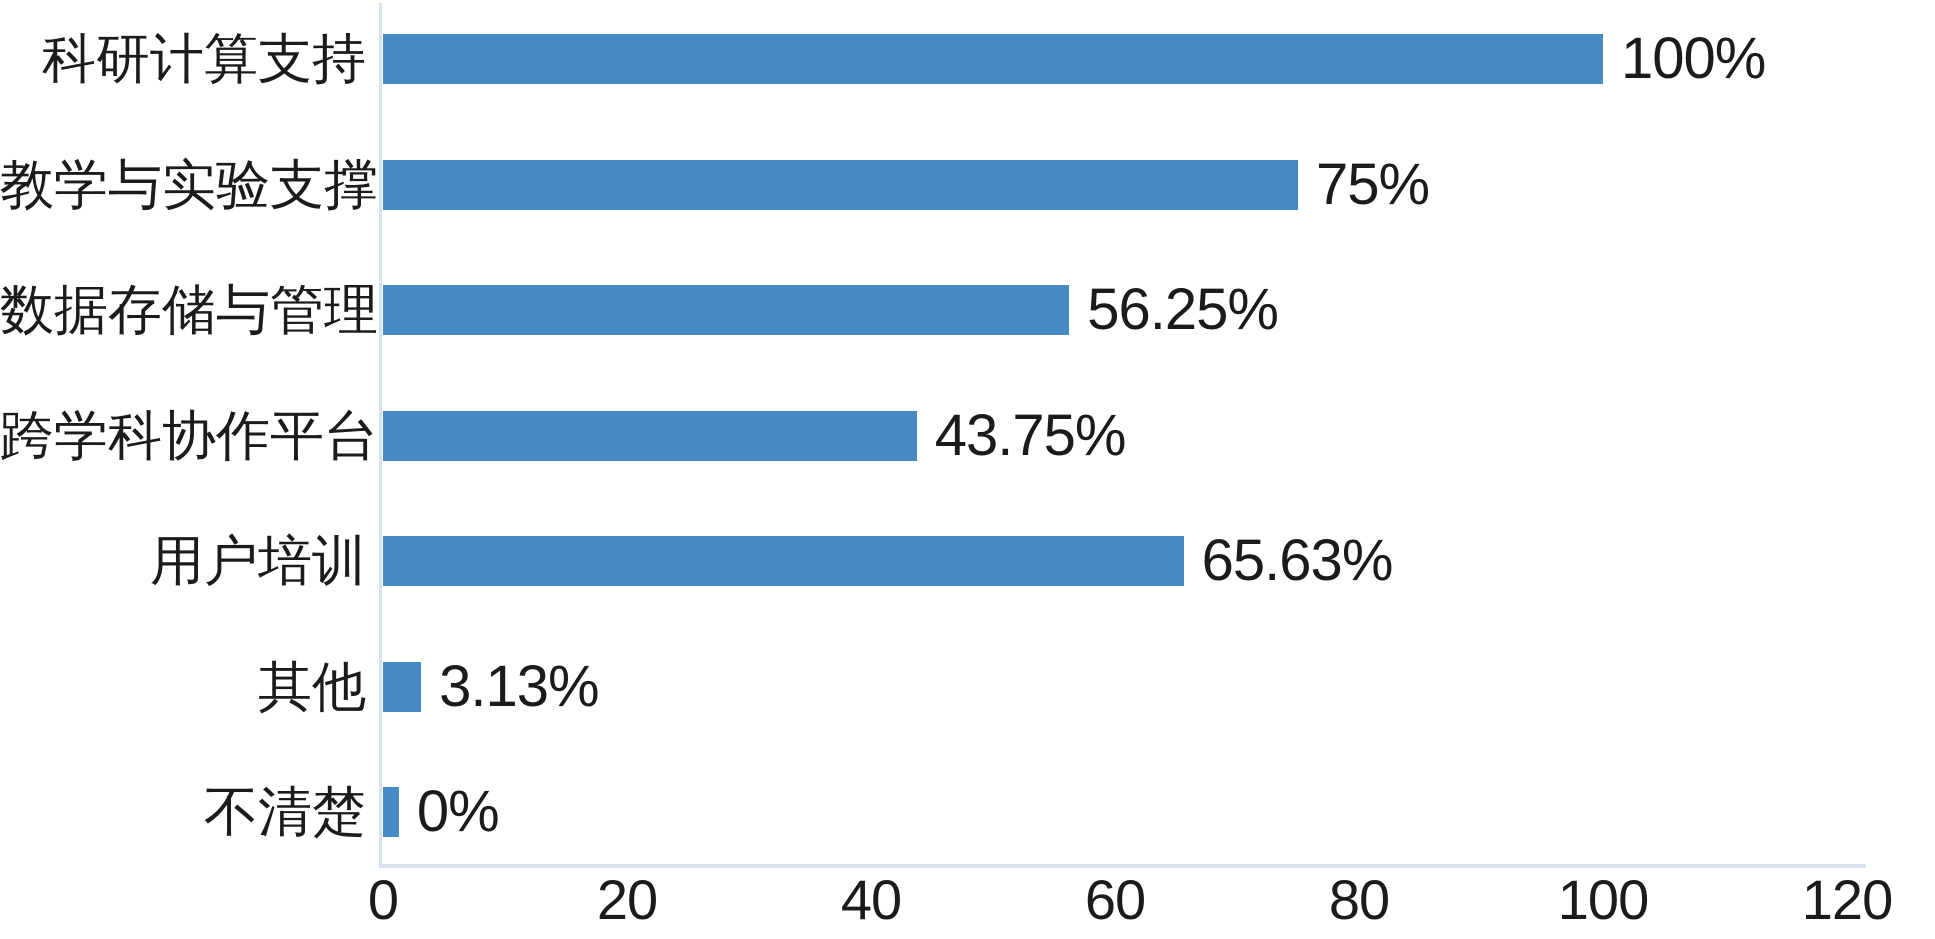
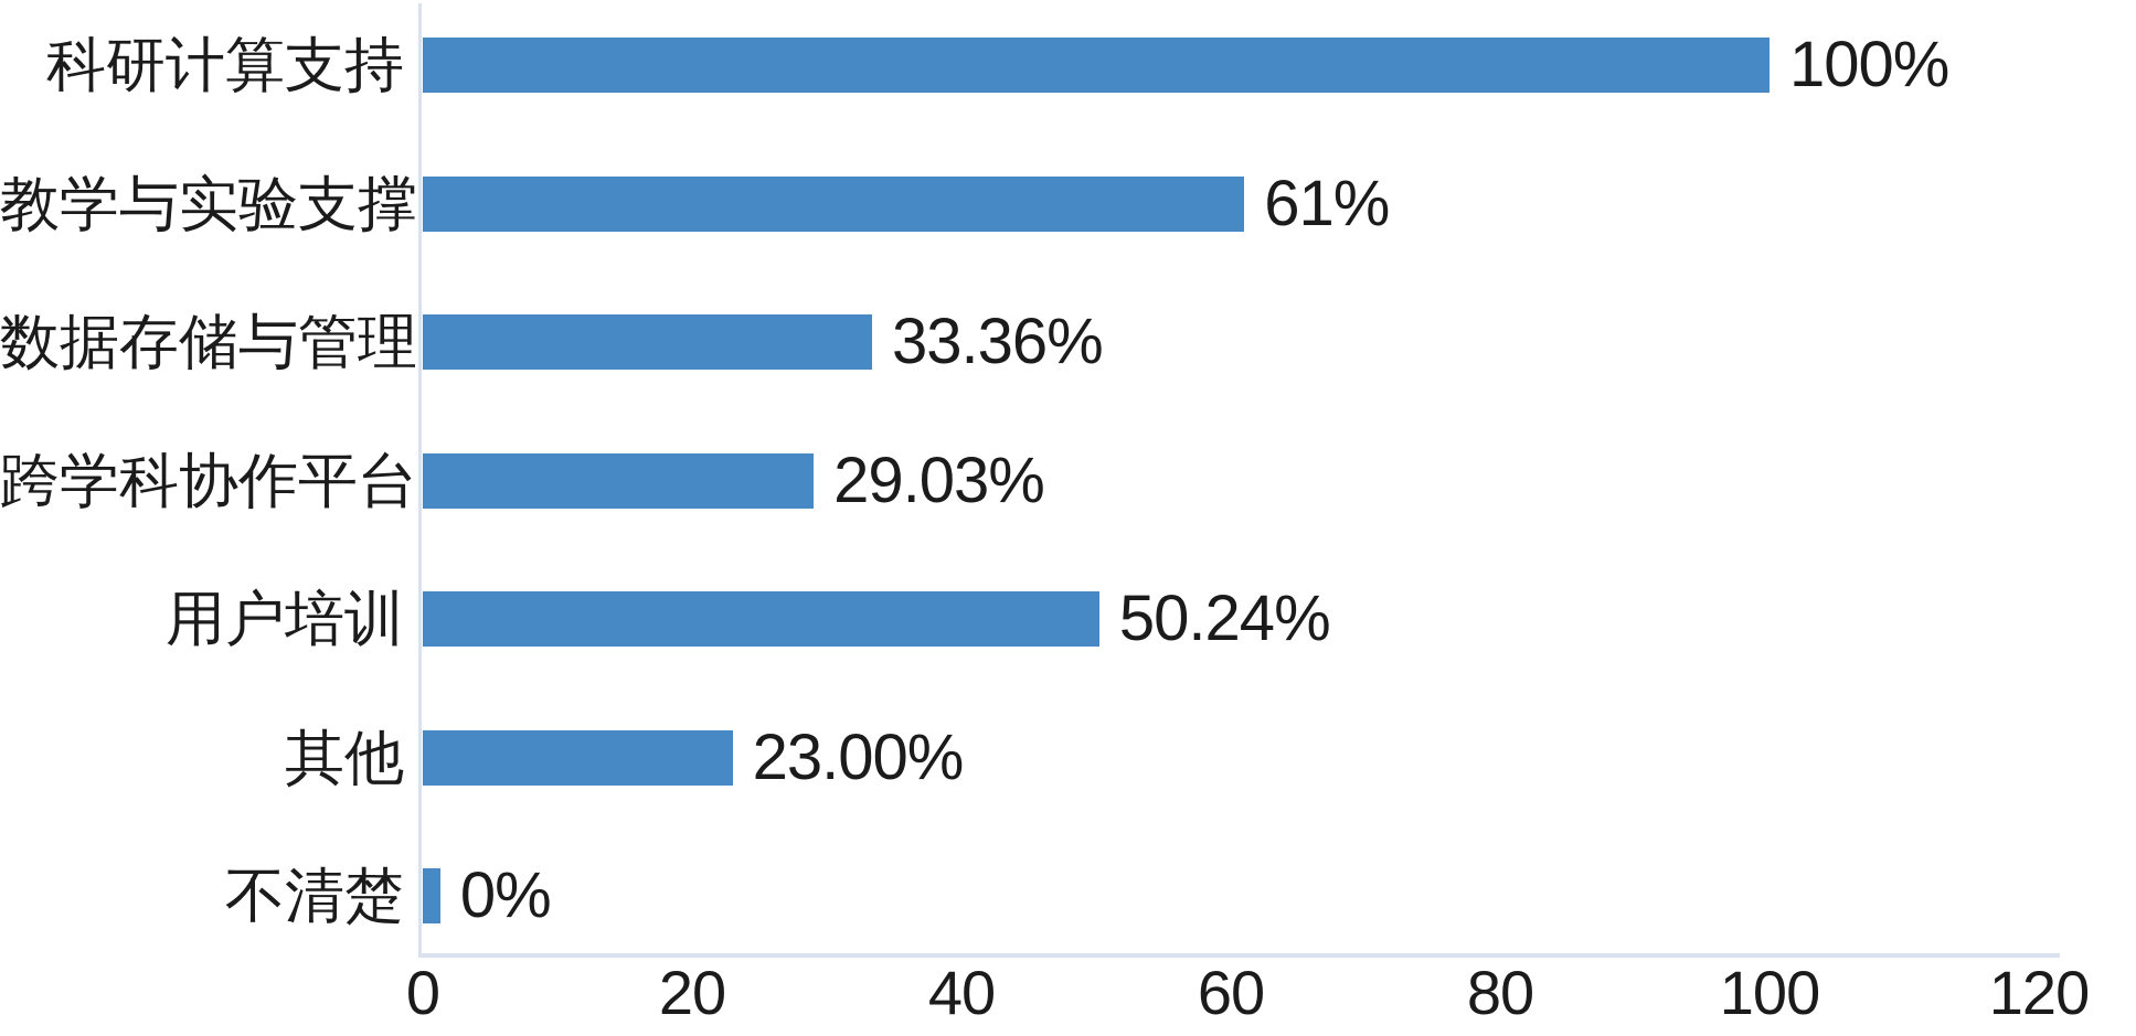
教学与实验支撑: 75% -> 61%
数据存储与管理: 56.25% -> 33.36%
跨学科协作平台: 43.75% -> 29.03%
用户培训: 65.63% -> 50.24%
其他: 3.13% -> 23.00%
